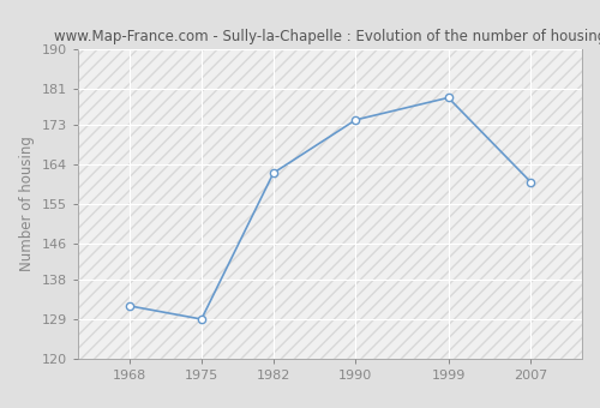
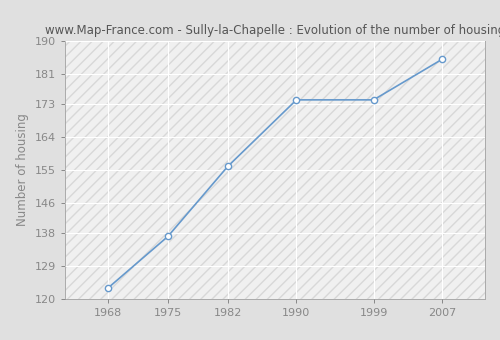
1968: 132 -> 123
1975: 129 -> 137
1982: 162 -> 156
1999: 179 -> 174
2007: 160 -> 185
